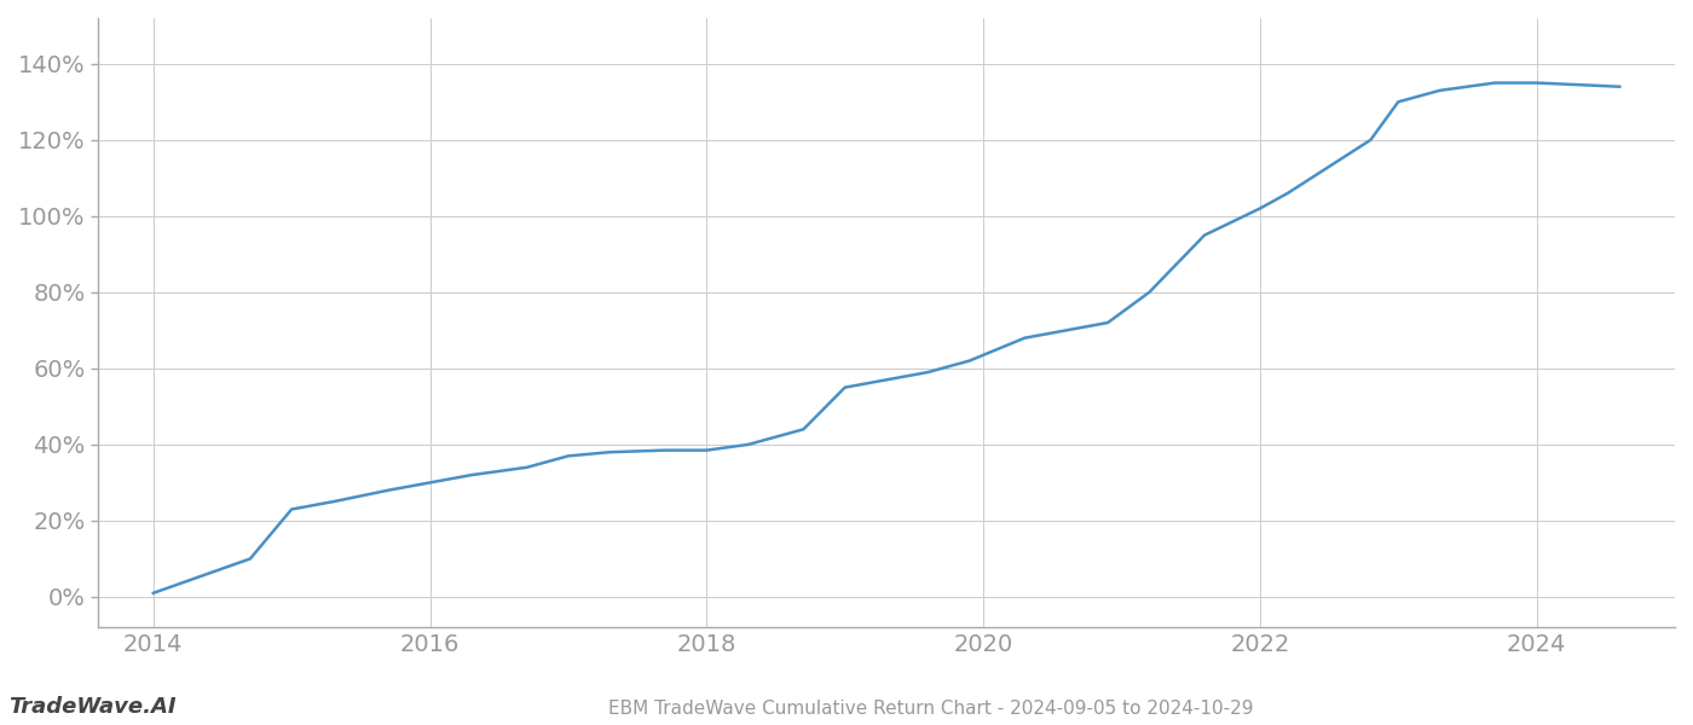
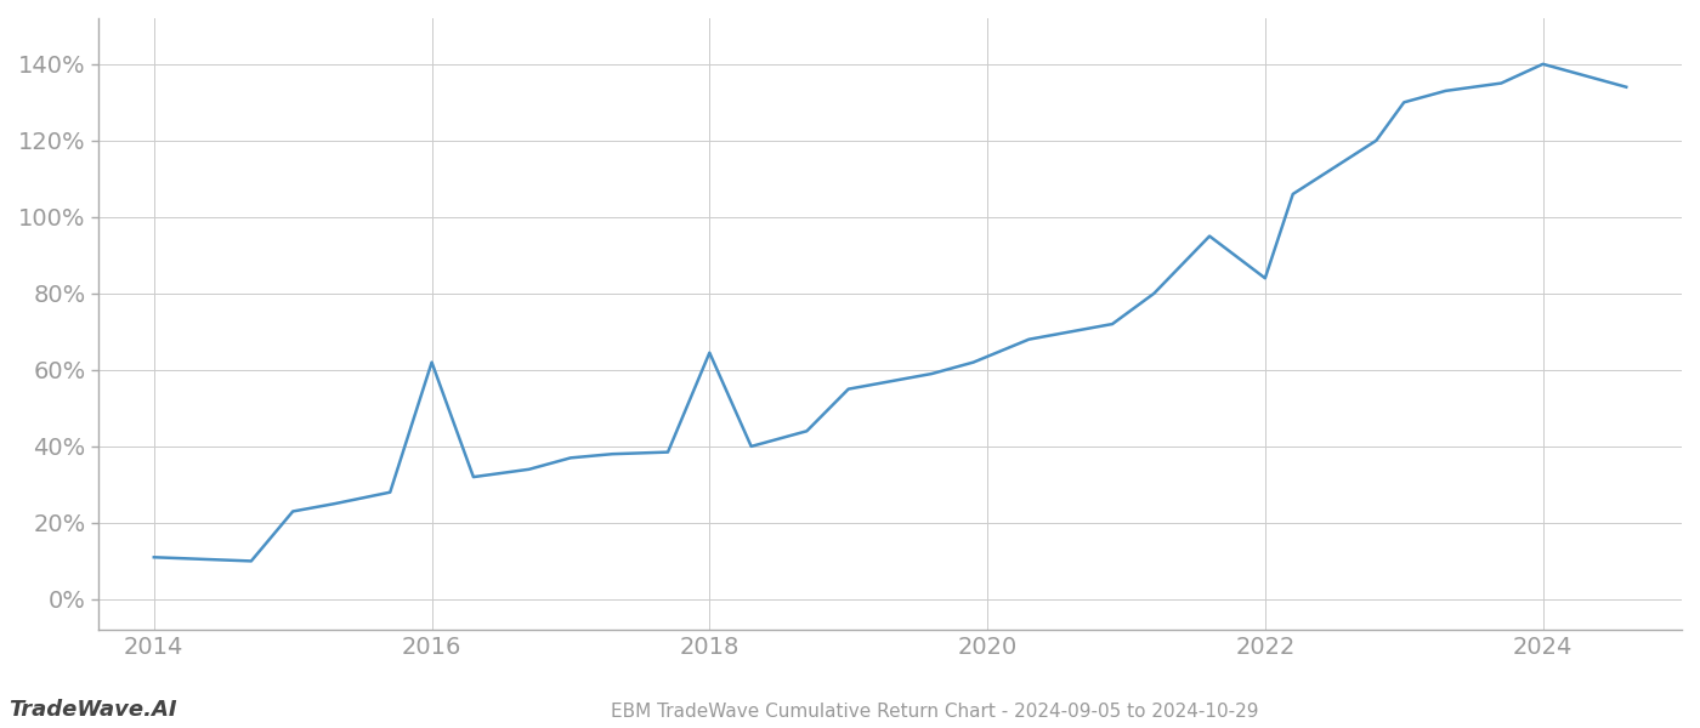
2014: 1.0% -> 11.0%
2016: 30.0% -> 62.0%
2018: 38.5% -> 64.5%
2022: 102.0% -> 84.0%
2024: 135.0% -> 140.0%
